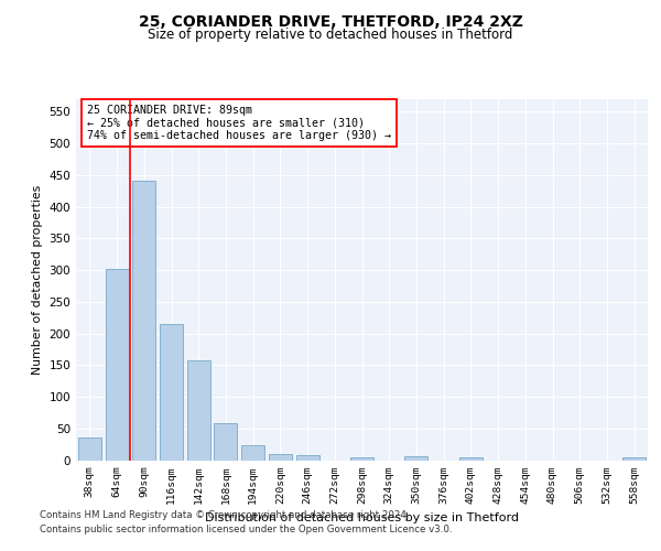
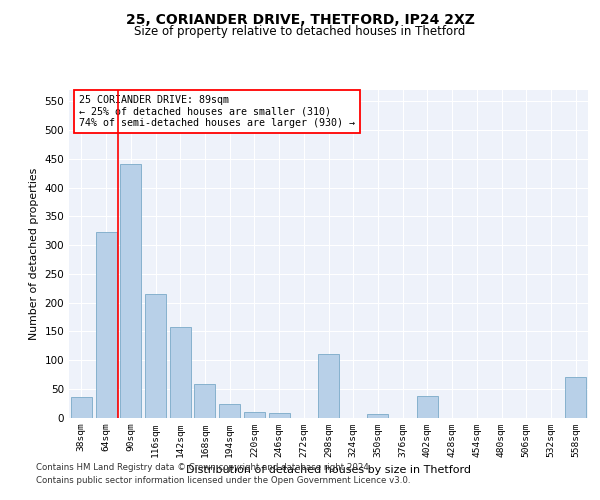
64sqm: 302 -> 322
298sqm: 5 -> 110
402sqm: 4 -> 38
558sqm: 4 -> 70
